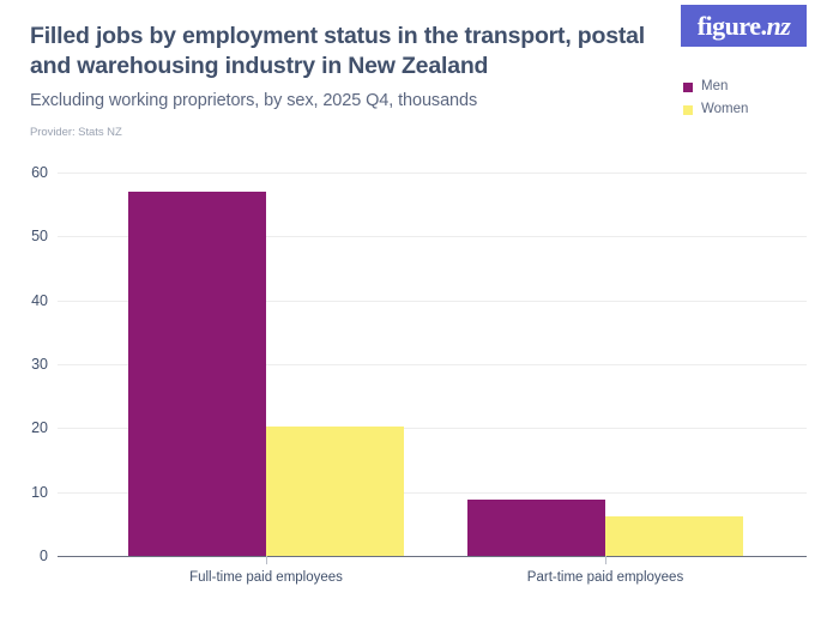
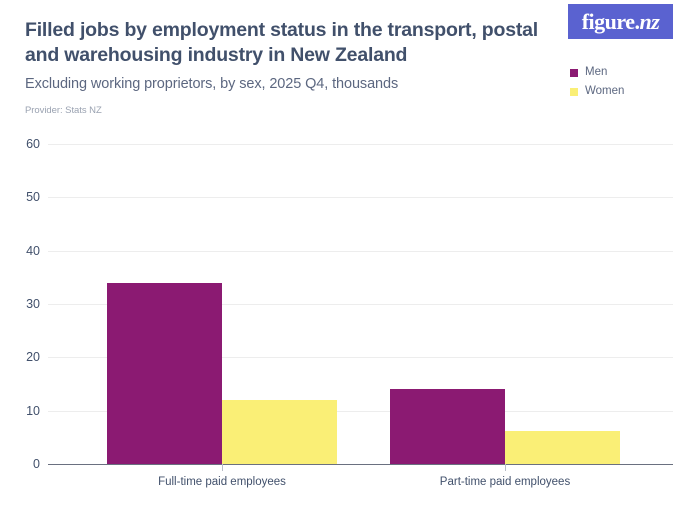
Men/Full-time paid employees: 57 -> 34
Women/Full-time paid employees: 20 -> 12
Men/Part-time paid employees: 9 -> 14
